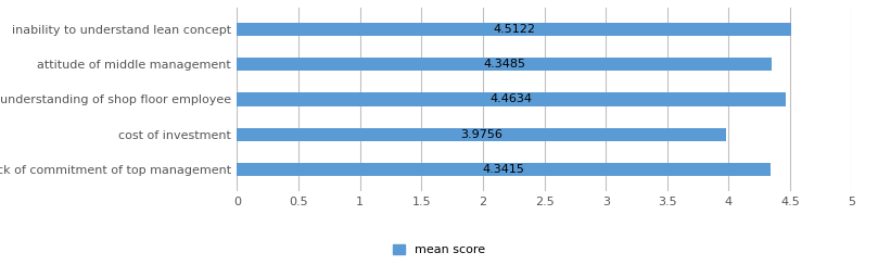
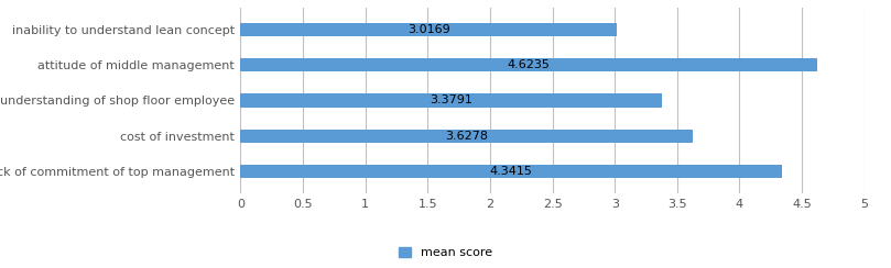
inability to understand lean concept: 4.5122 -> 3.0169
attitude of middle management: 4.3485 -> 4.6235
understanding of shop floor employee: 4.4634 -> 3.3791
cost of investment: 3.9756 -> 3.6278
